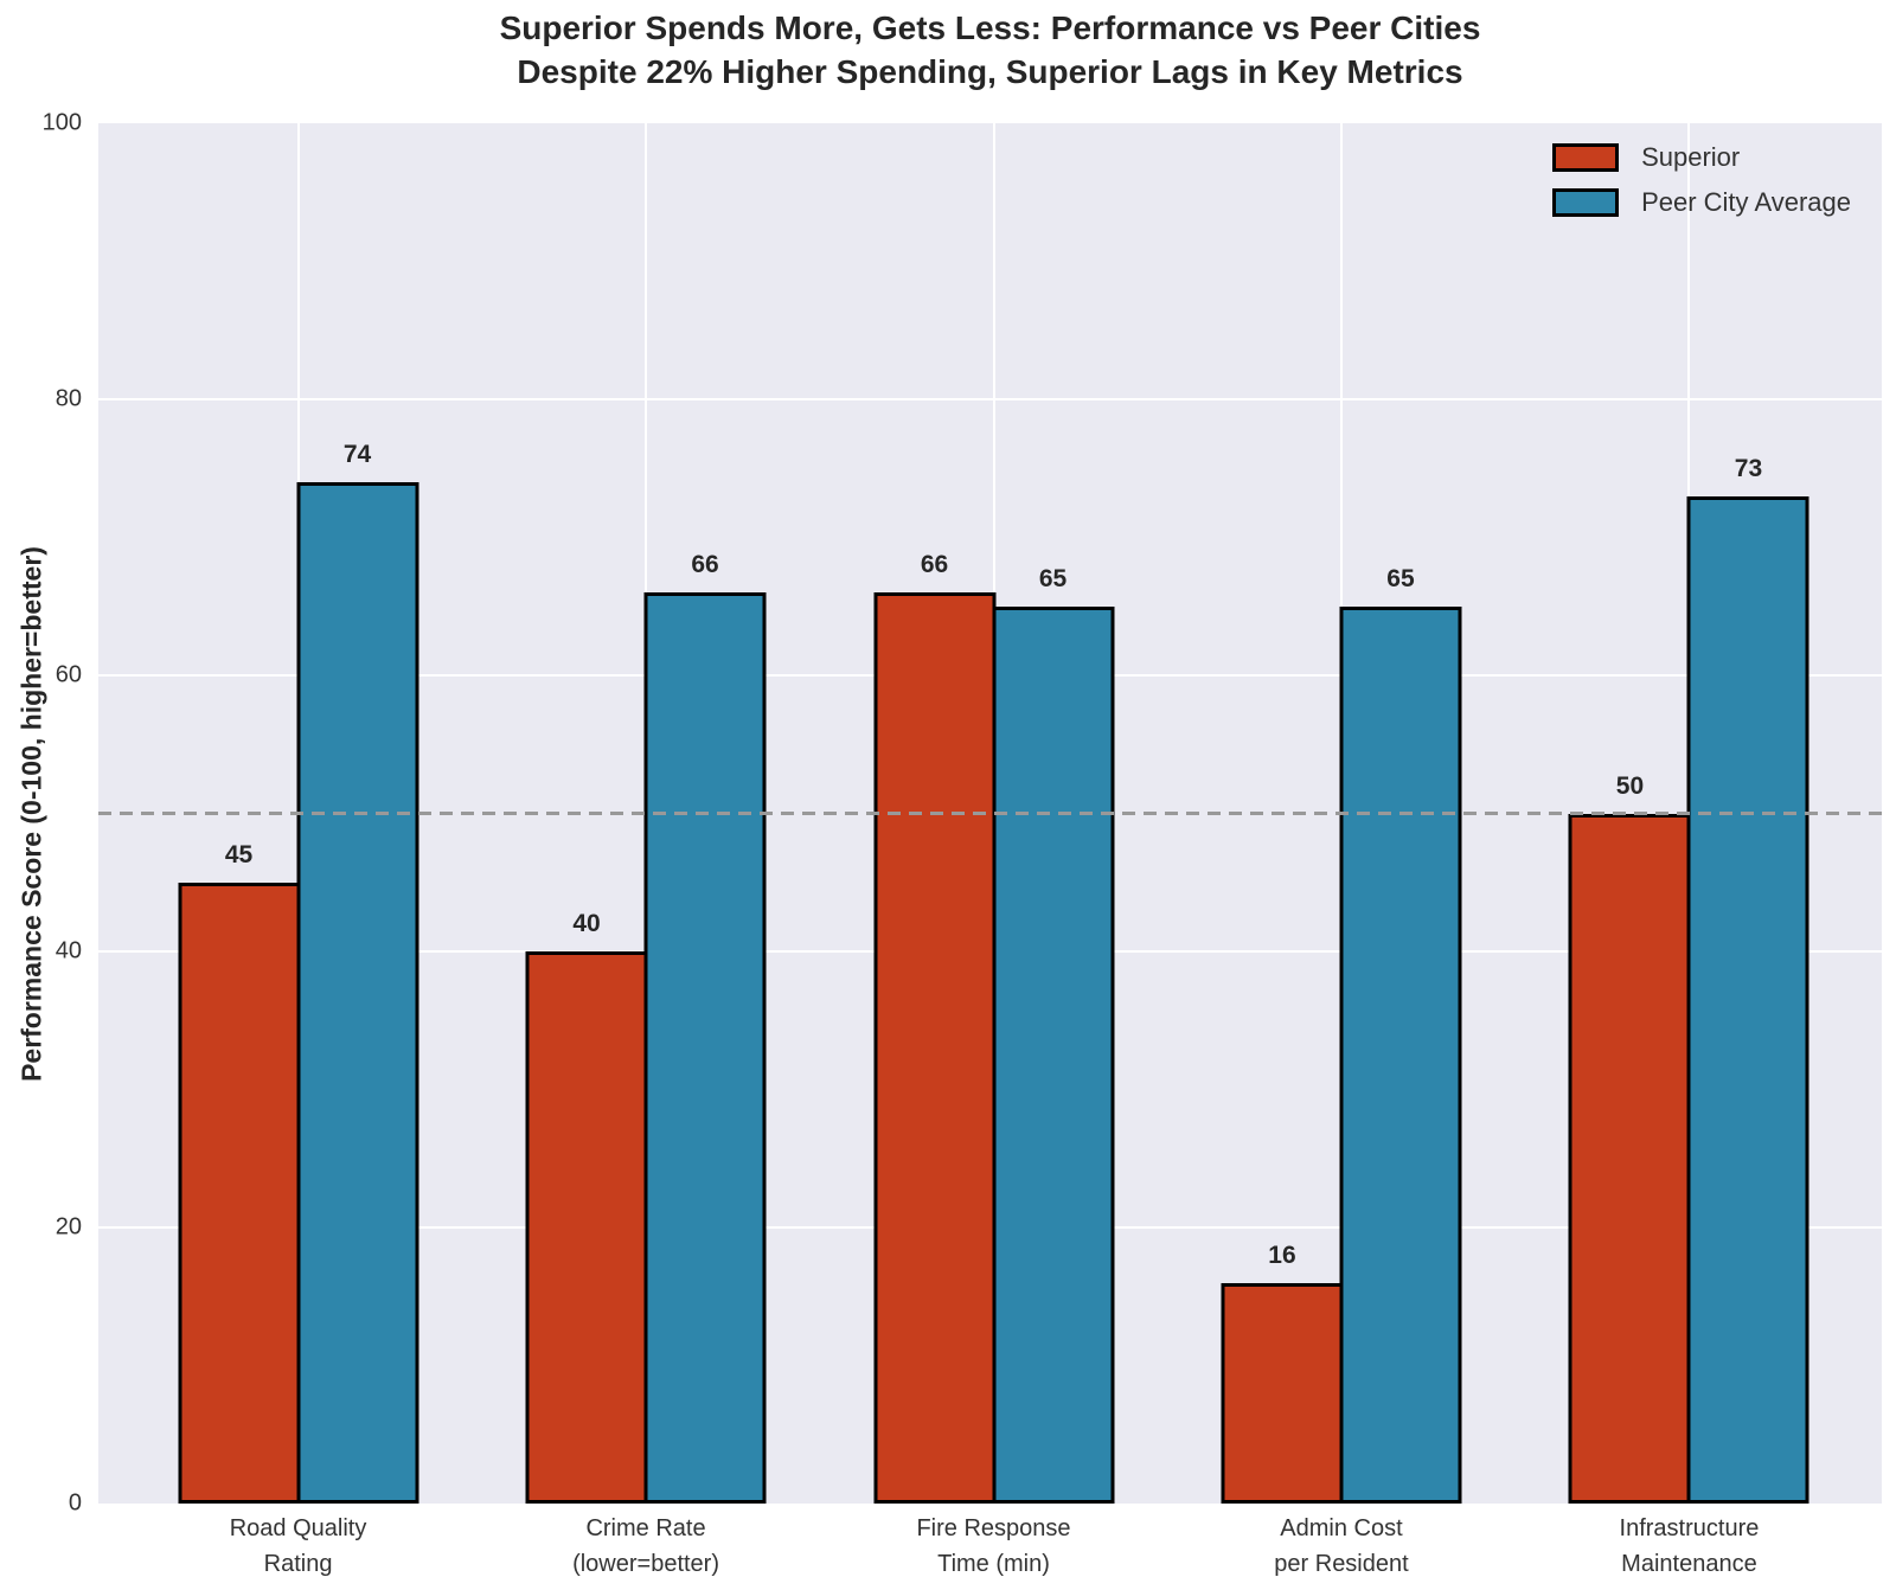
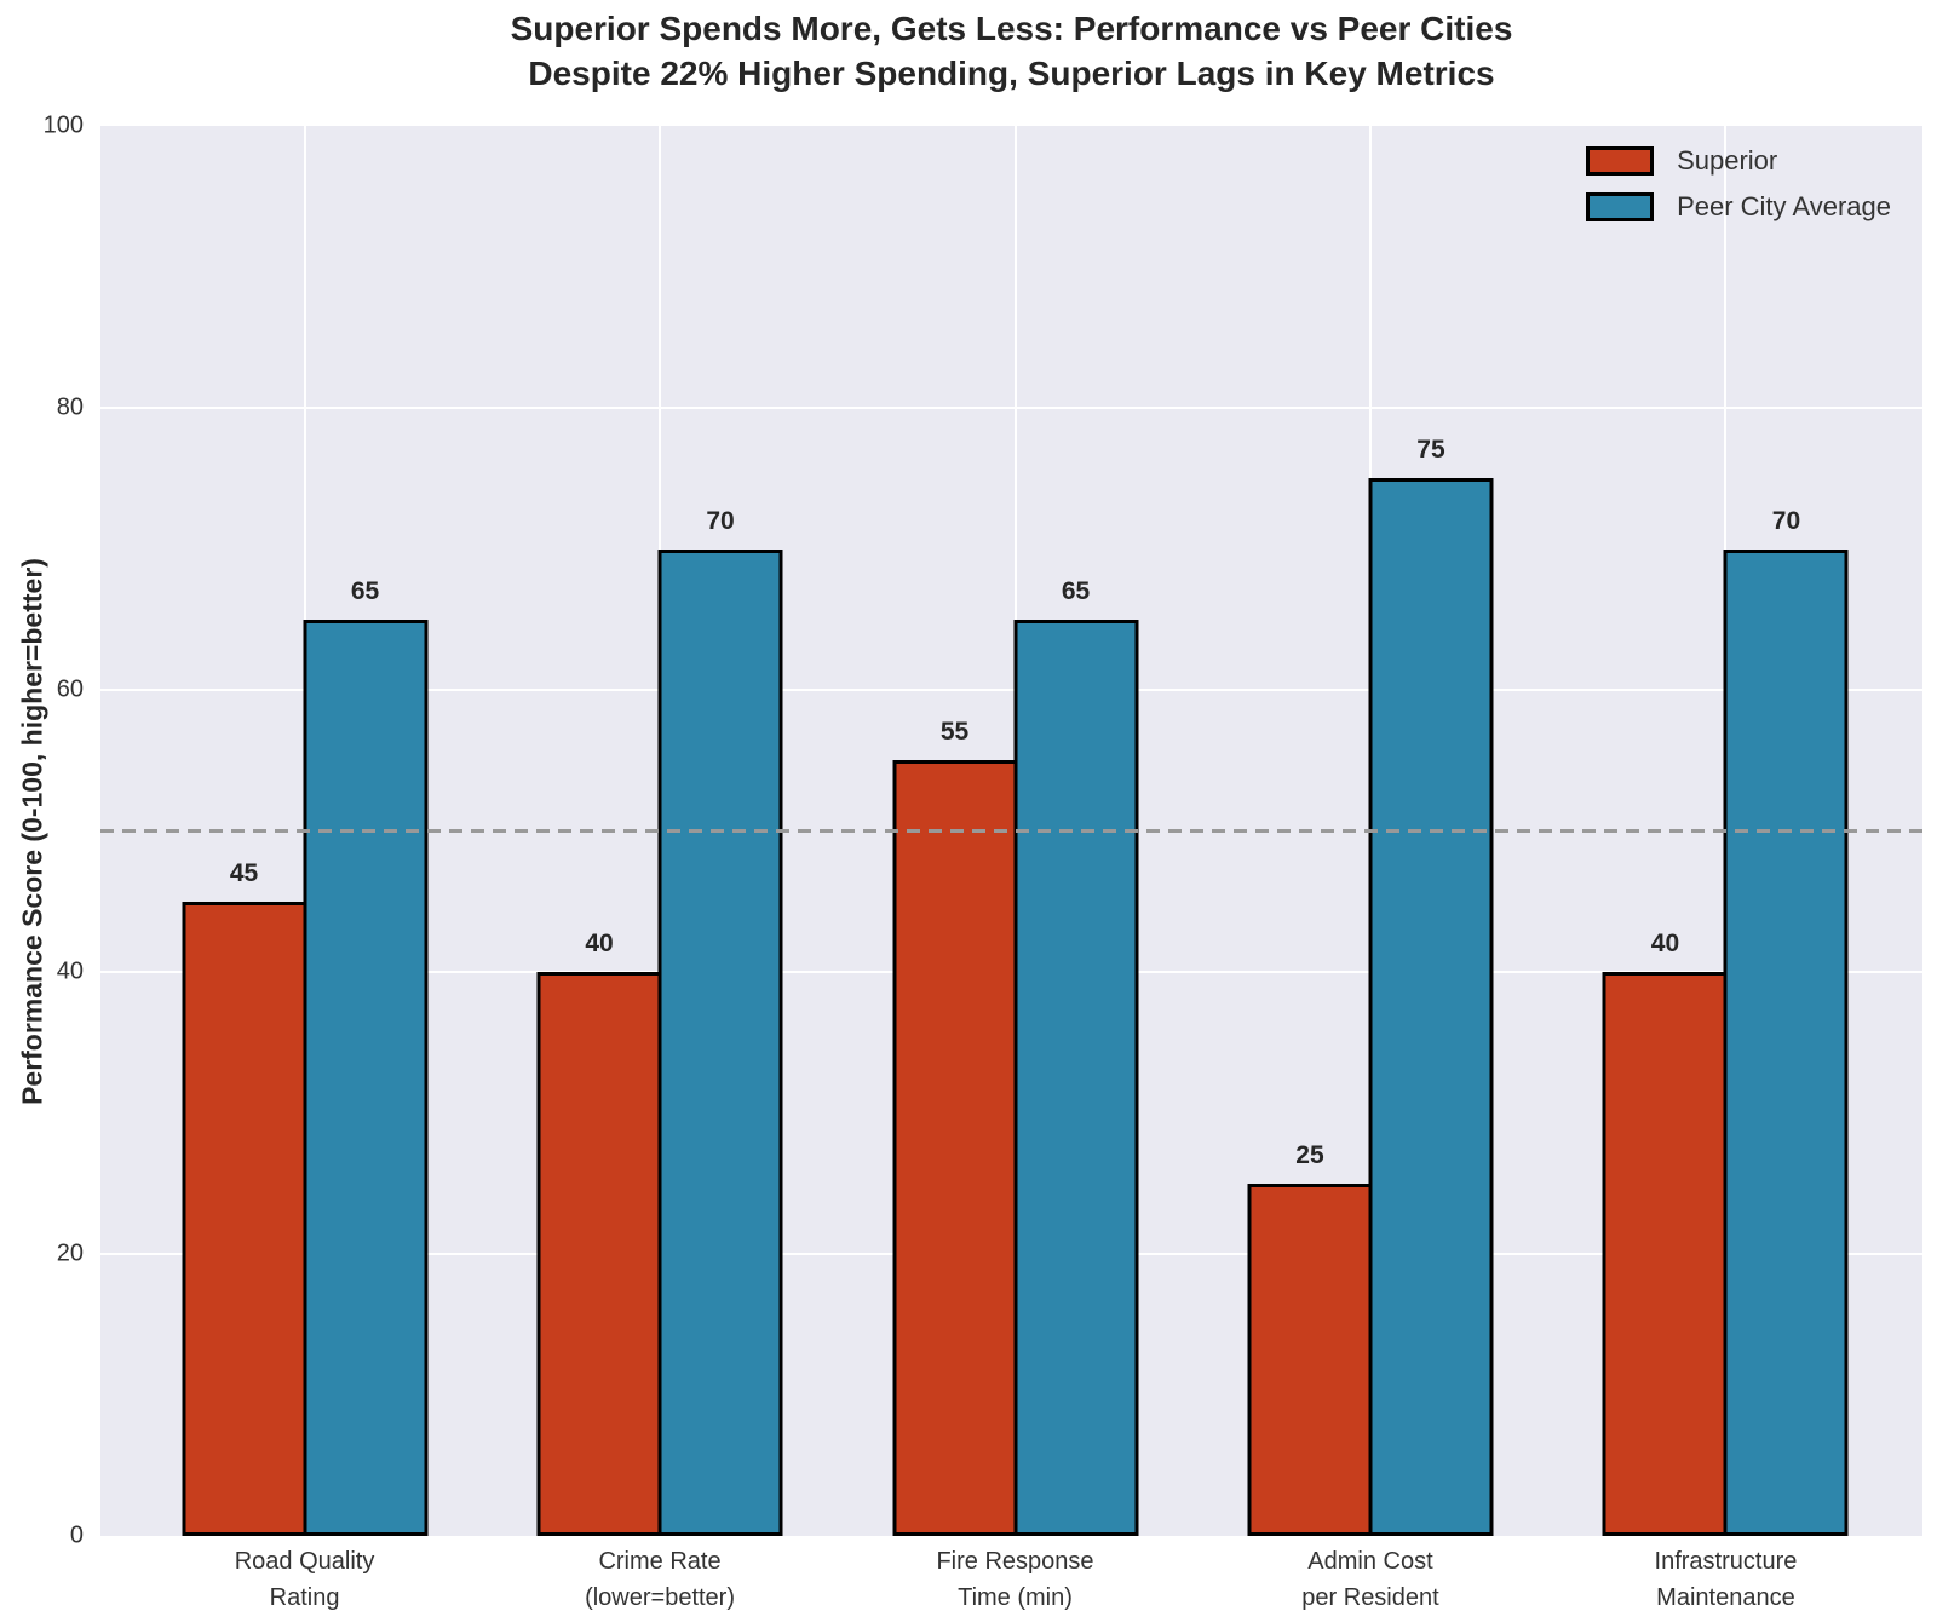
Peer City Average/Road Quality Rating: 74 -> 65
Peer City Average/Crime Rate (lower=better): 66 -> 70
Superior/Fire Response Time (min): 66 -> 55
Superior/Admin Cost per Resident: 16 -> 25
Peer City Average/Admin Cost per Resident: 65 -> 75
Superior/Infrastructure Maintenance: 50 -> 40
Peer City Average/Infrastructure Maintenance: 73 -> 70
